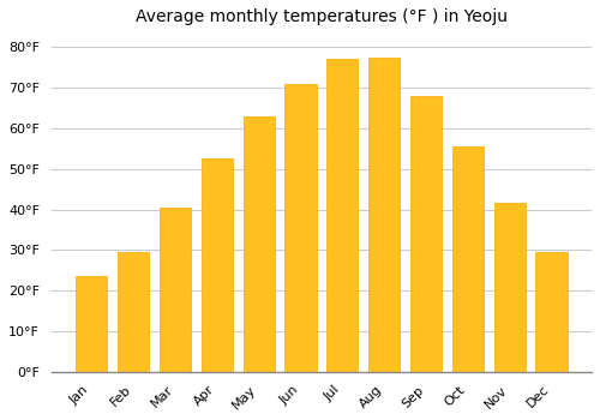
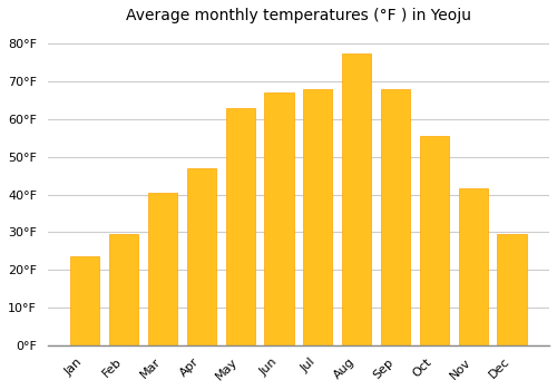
Apr: 52.5°F -> 47.0°F
Jun: 71.0°F -> 67.0°F
Jul: 77.0°F -> 68.0°F
